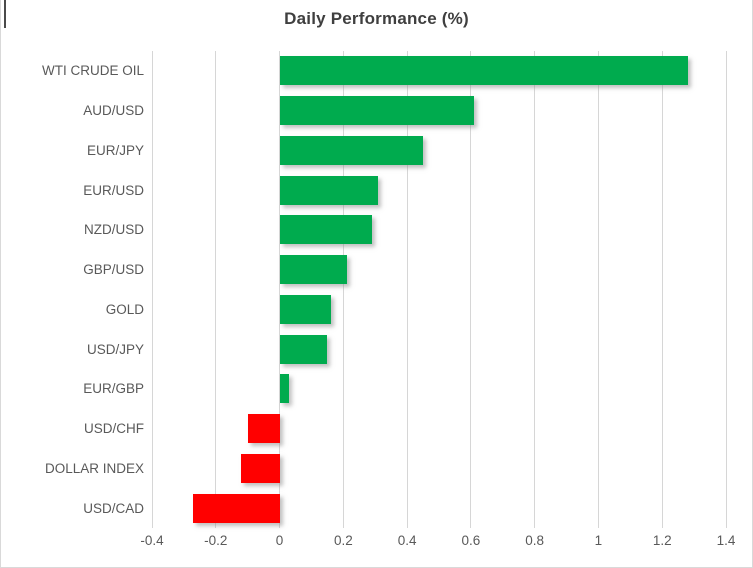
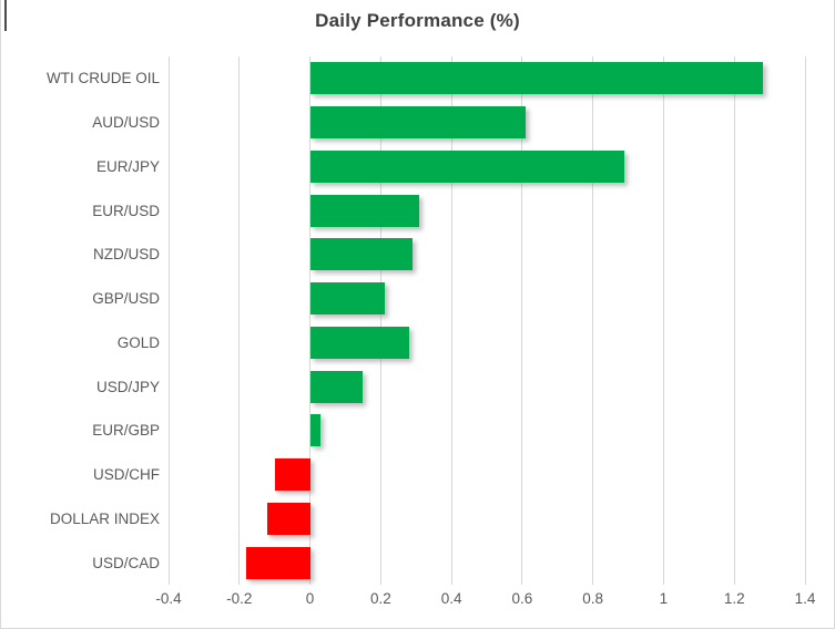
EUR/JPY: 0.45 -> 0.89
GOLD: 0.16 -> 0.28
USD/CAD: -0.27 -> -0.18
